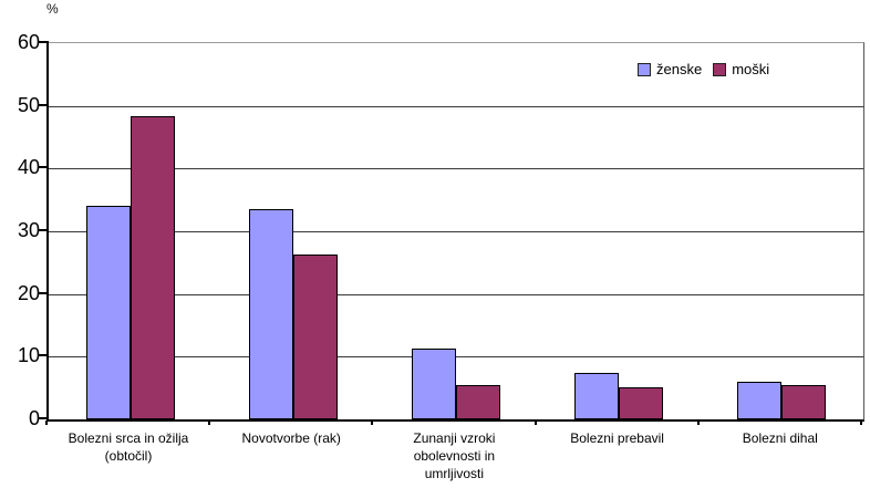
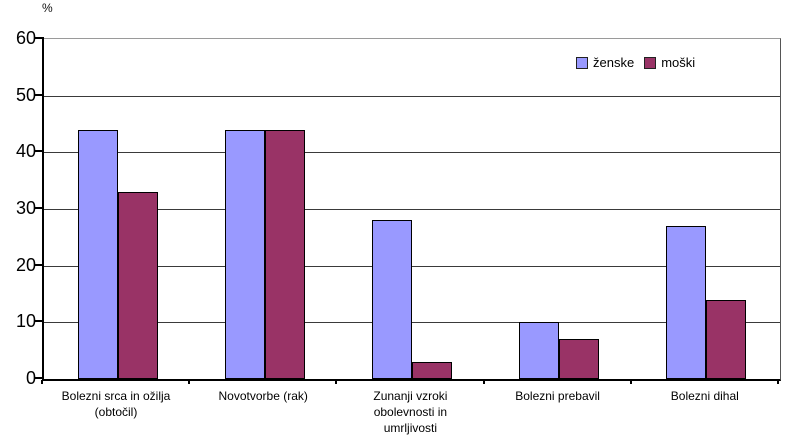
ženske/Bolezni srca in ožilja (obtočil): 34 -> 44
moški/Bolezni srca in ožilja (obtočil): 48 -> 33
ženske/Novotvorbe (rak): 34 -> 44
moški/Novotvorbe (rak): 26 -> 44
ženske/Zunanji vzroki obolevnosti in umrljivosti: 11 -> 28
moški/Zunanji vzroki obolevnosti in umrljivosti: 6 -> 3
ženske/Bolezni prebavil: 7 -> 10
moški/Bolezni prebavil: 5 -> 7
ženske/Bolezni dihal: 6 -> 27
moški/Bolezni dihal: 5 -> 14
